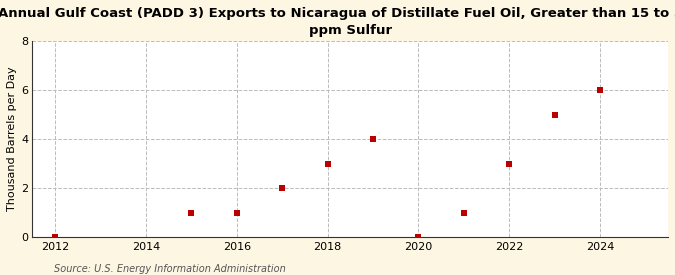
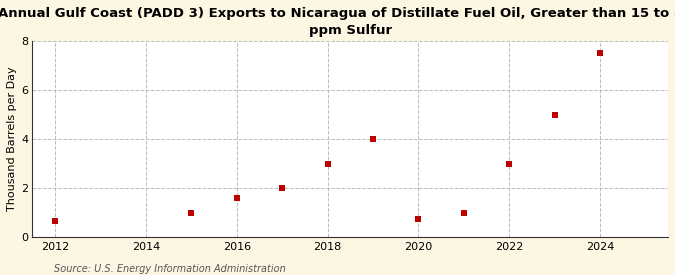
2012: 0.02 -> 0.65
2016: 1.00 -> 1.60
2020: 0.02 -> 0.75
2024: 6.00 -> 7.50
